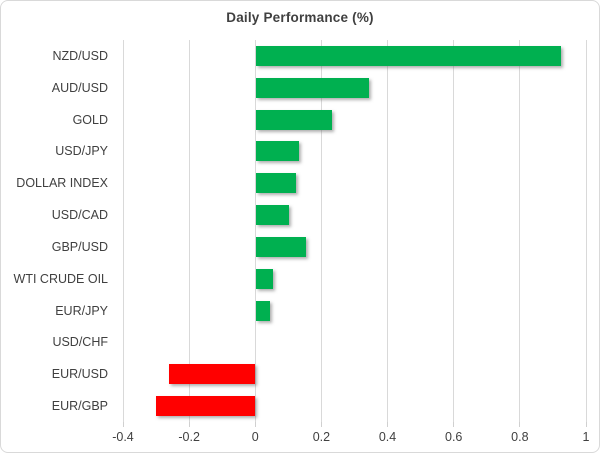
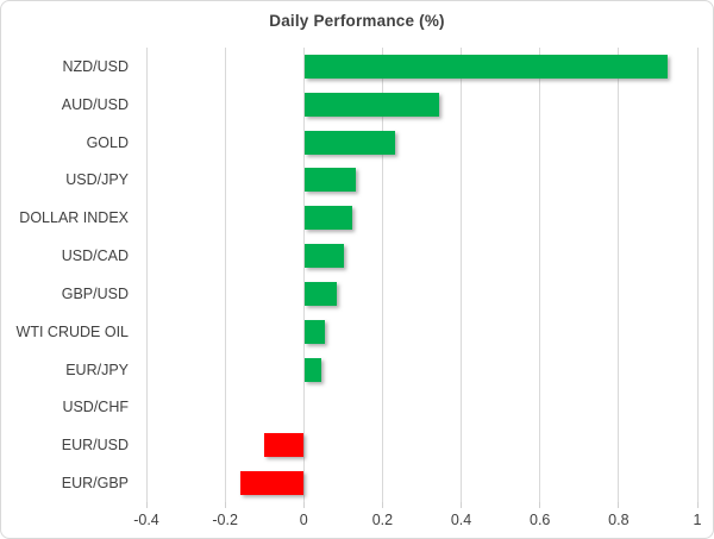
GBP/USD: 0.15 -> 0.08
EUR/USD: -0.26 -> -0.10
EUR/GBP: -0.30 -> -0.16
